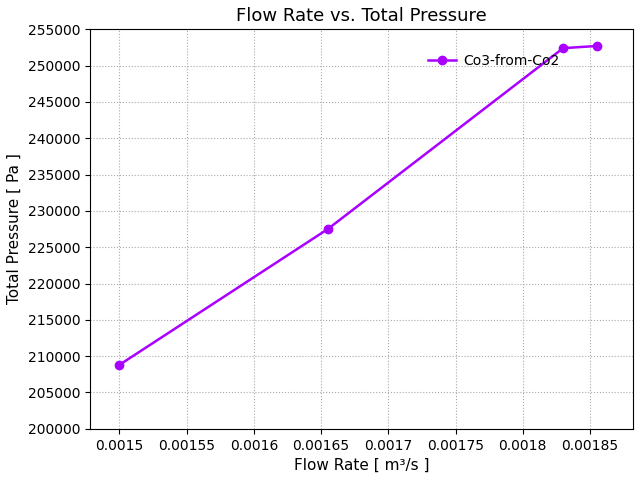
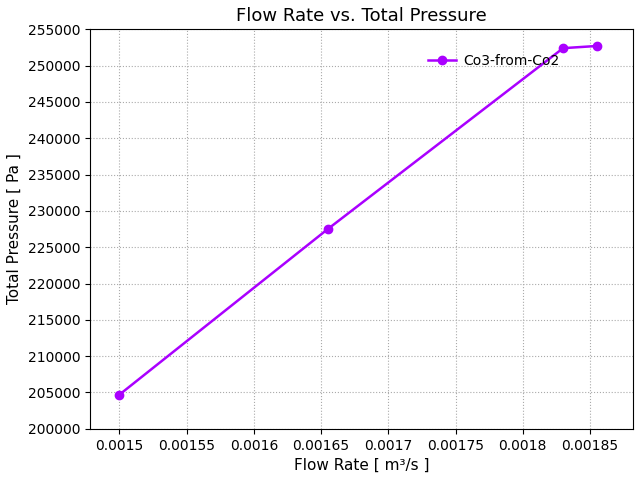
0.0015: 208800 -> 204700
